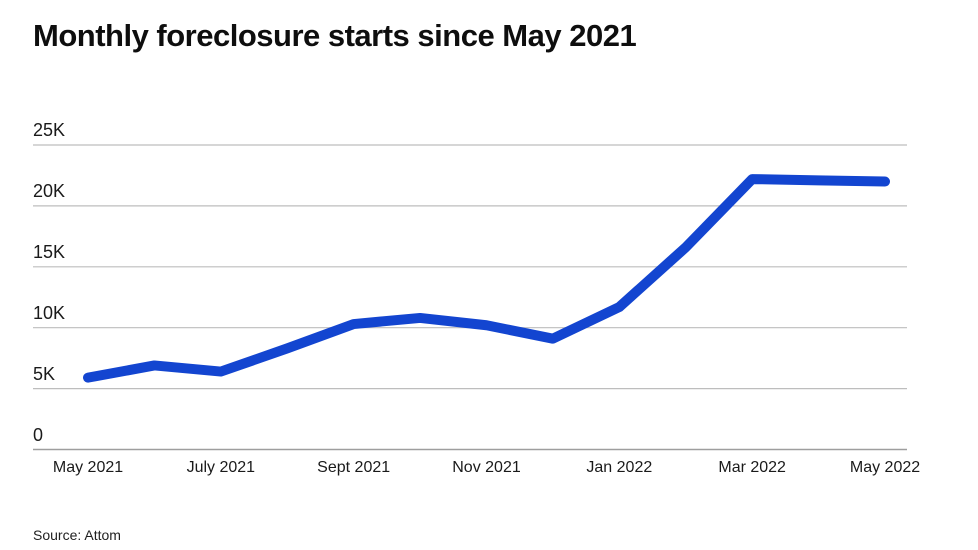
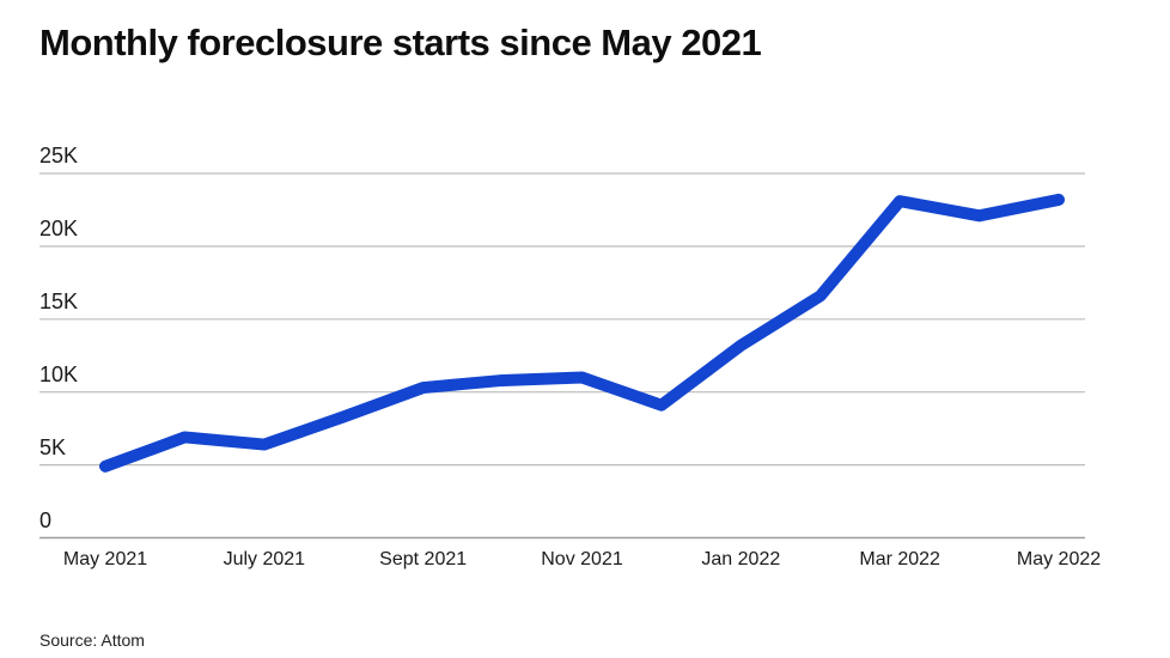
May 2021: 5.9K -> 4.9K
Nov 2021: 10.2K -> 11.0K
Jan 2022: 11.7K -> 13.2K
Mar 2022: 22.2K -> 23.1K
May 2022: 22.0K -> 23.2K
